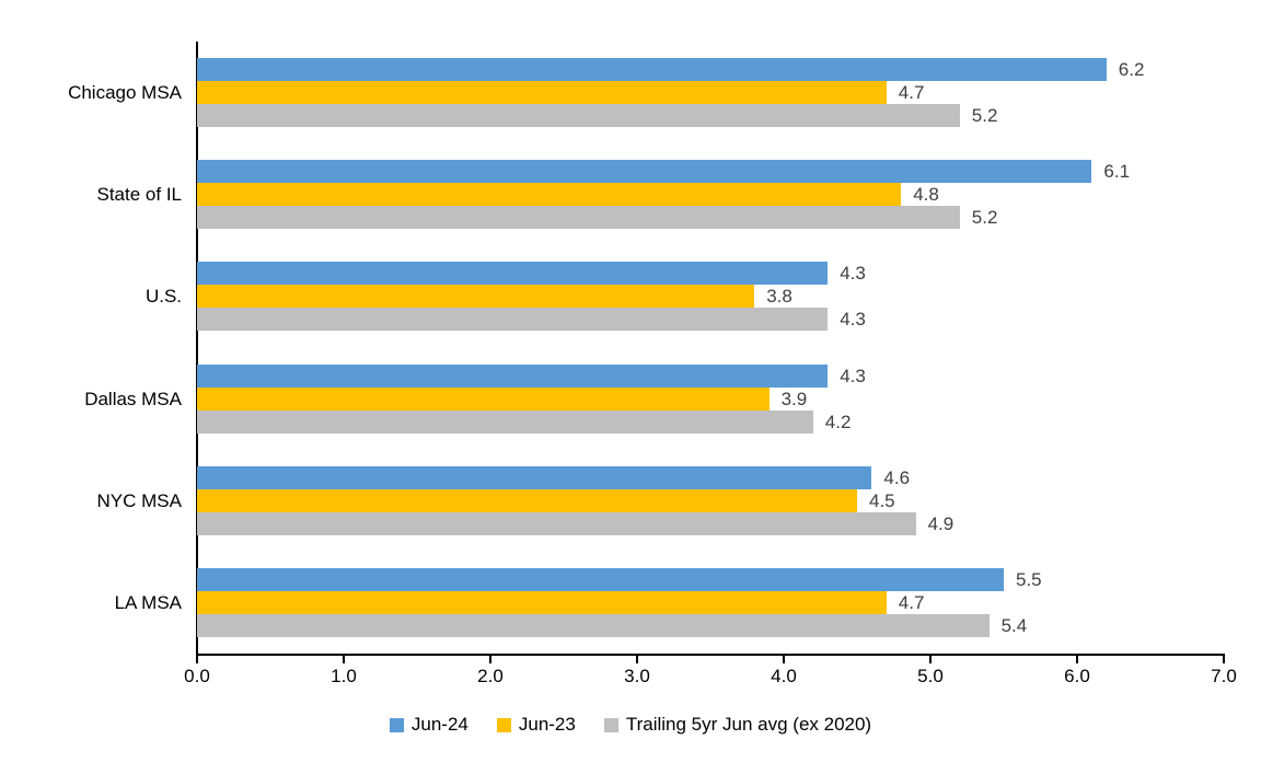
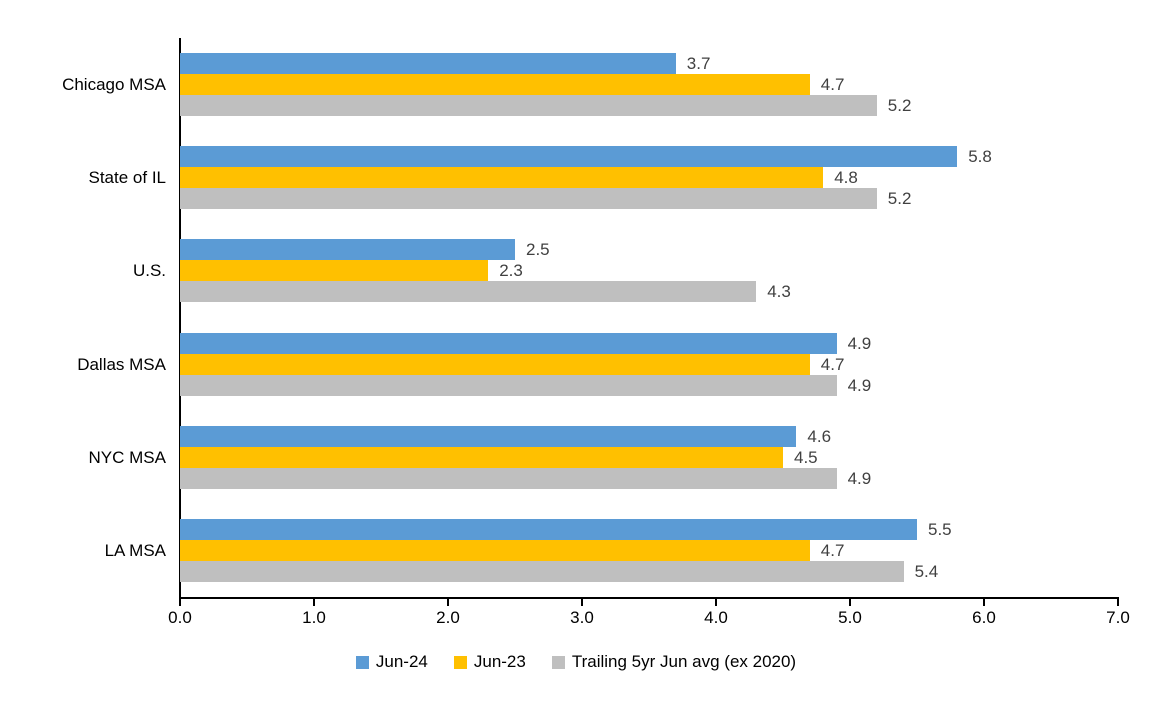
Jun-24/Chicago MSA: 6.2 -> 3.7
Jun-24/State of IL: 6.1 -> 5.8
Jun-24/U.S.: 4.3 -> 2.5
Jun-23/U.S.: 3.8 -> 2.3
Jun-24/Dallas MSA: 4.3 -> 4.9
Jun-23/Dallas MSA: 3.9 -> 4.7
Trailing 5yr Jun avg (ex 2020)/Dallas MSA: 4.2 -> 4.9
